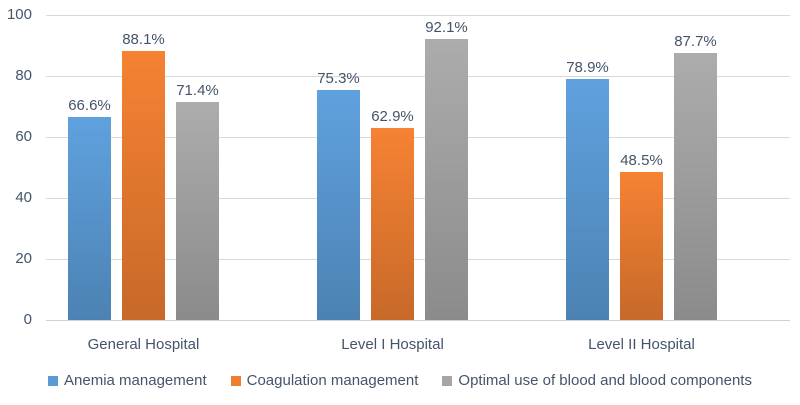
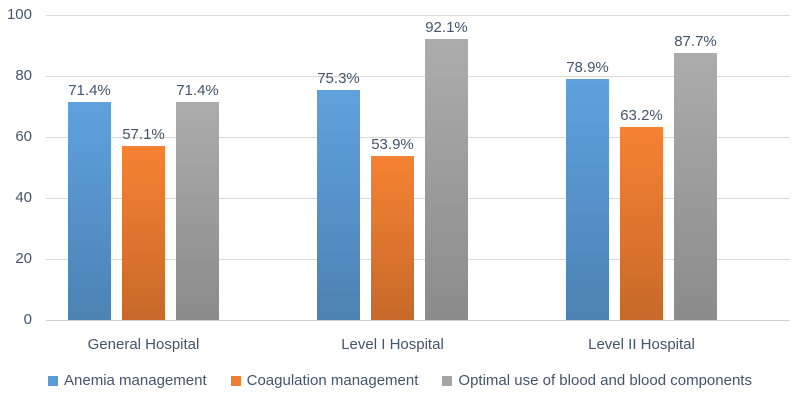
Anemia management/General Hospital: 66.6% -> 71.4%
Coagulation management/General Hospital: 88.1% -> 57.1%
Coagulation management/Level I Hospital: 62.9% -> 53.9%
Coagulation management/Level II Hospital: 48.5% -> 63.2%
